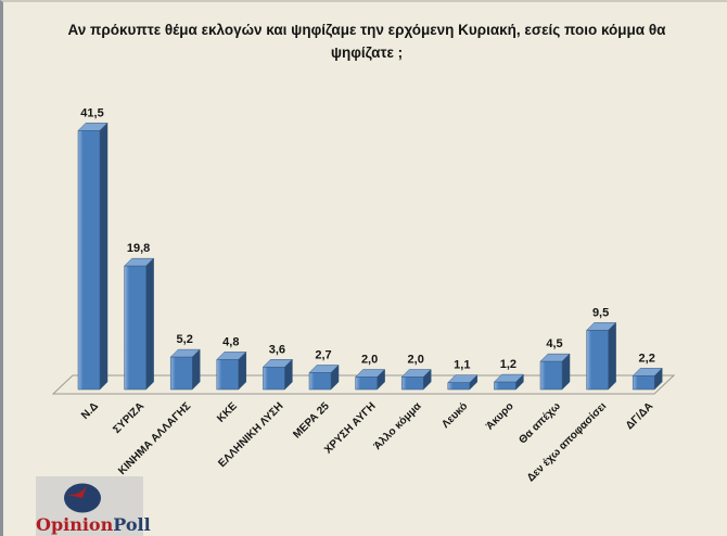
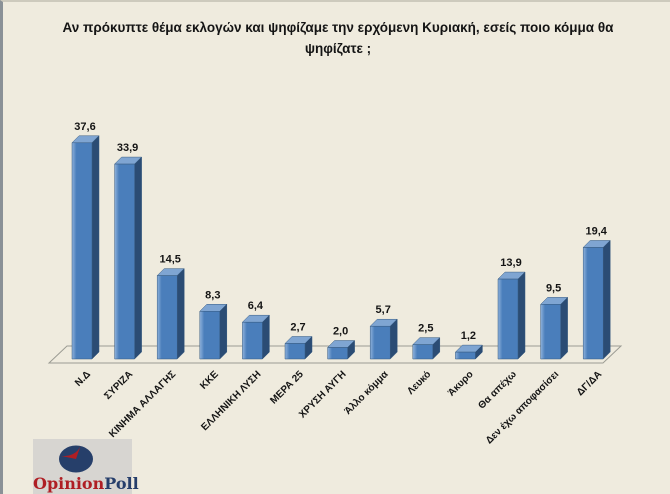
Ν.Δ: 41,5 -> 37,6
ΣΥΡΙΖΑ: 19,8 -> 33,9
ΚΙΝΗΜΑ ΑΛΛΑΓΗΣ: 5,2 -> 14,5
ΚΚΕ: 4,8 -> 8,3
ΕΛΛΗΝΙΚΗ ΛΥΣΗ: 3,6 -> 6,4
Άλλο κόμμα: 2,0 -> 5,7
Λευκό: 1,1 -> 2,5
Θα απέχω: 4,5 -> 13,9
ΔΓ/ΔΑ: 2,2 -> 19,4
